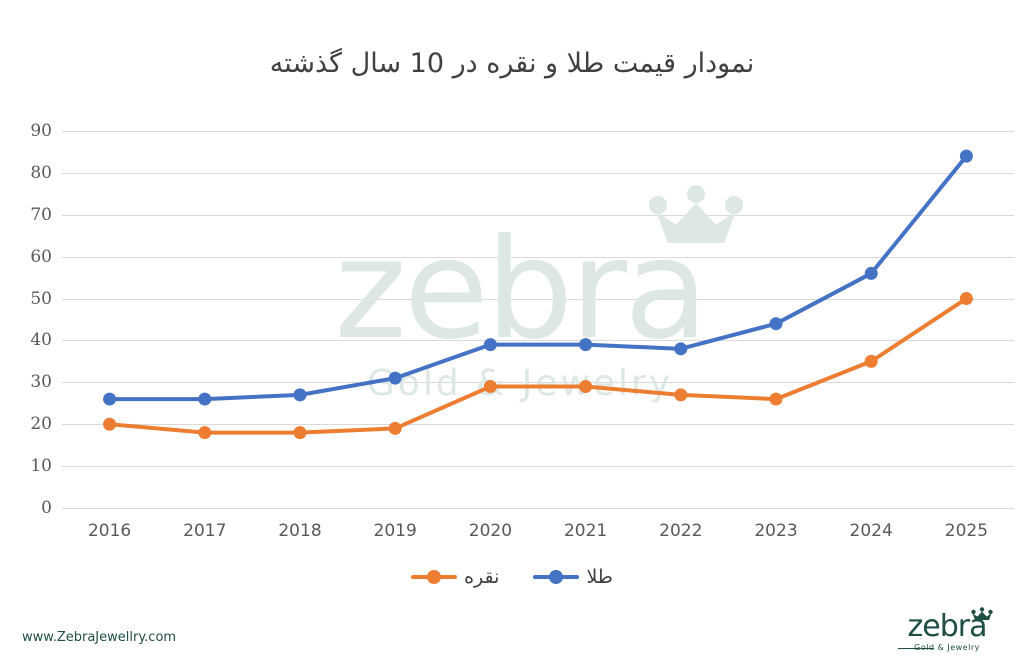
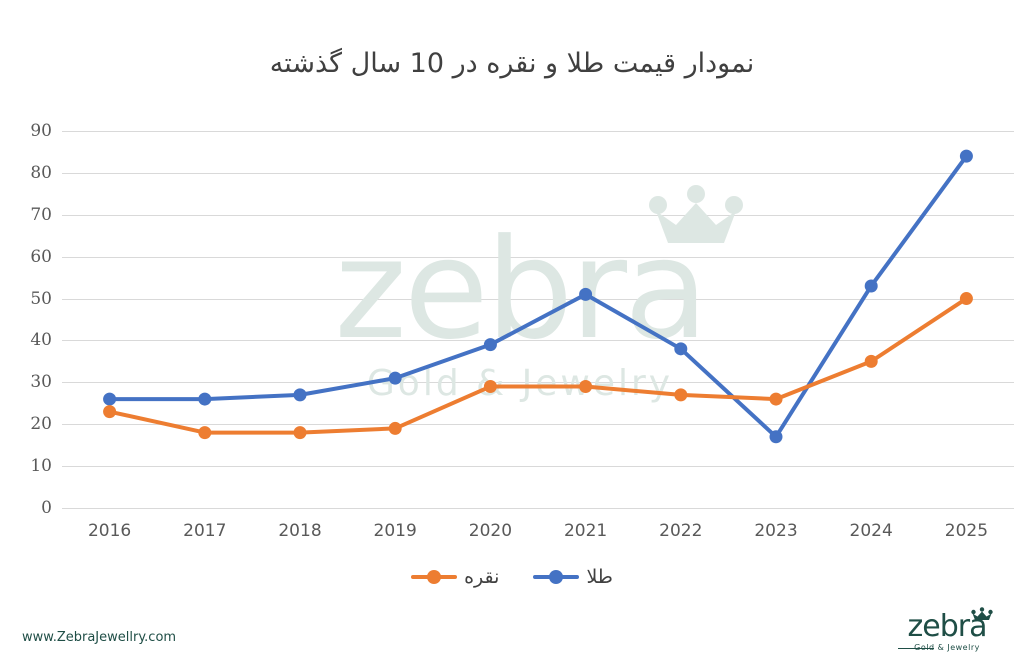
نقره/2016: 20 -> 23
طلا/2021: 39 -> 51
طلا/2023: 44 -> 17
طلا/2024: 56 -> 53
